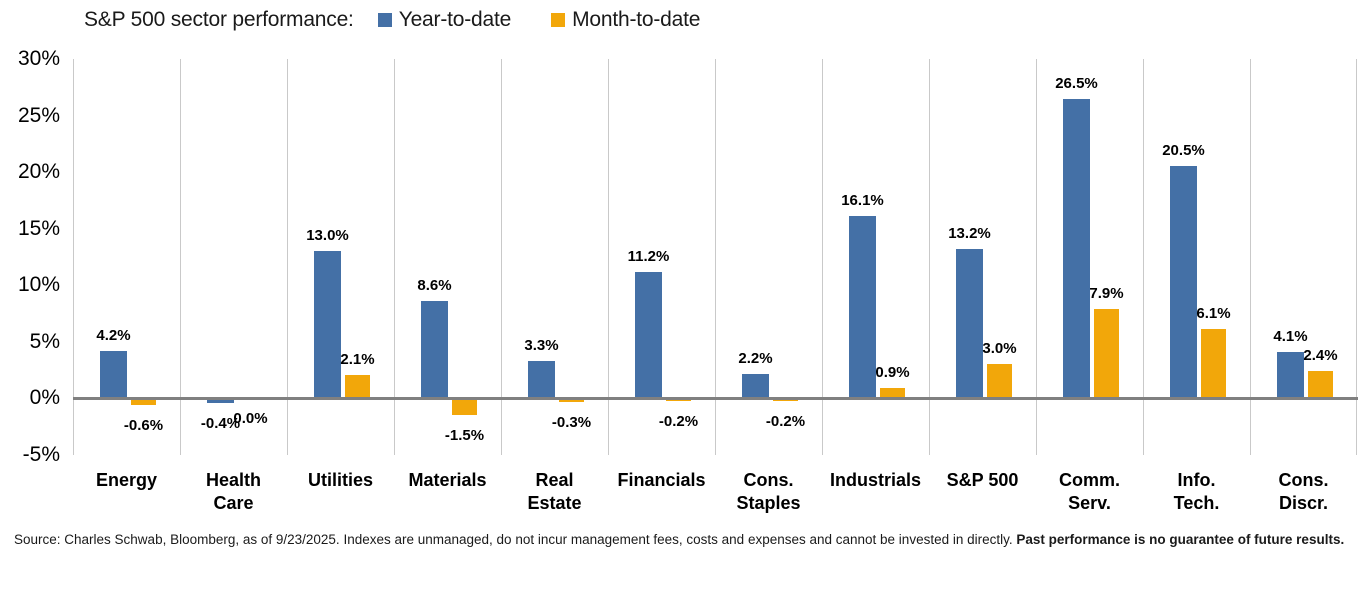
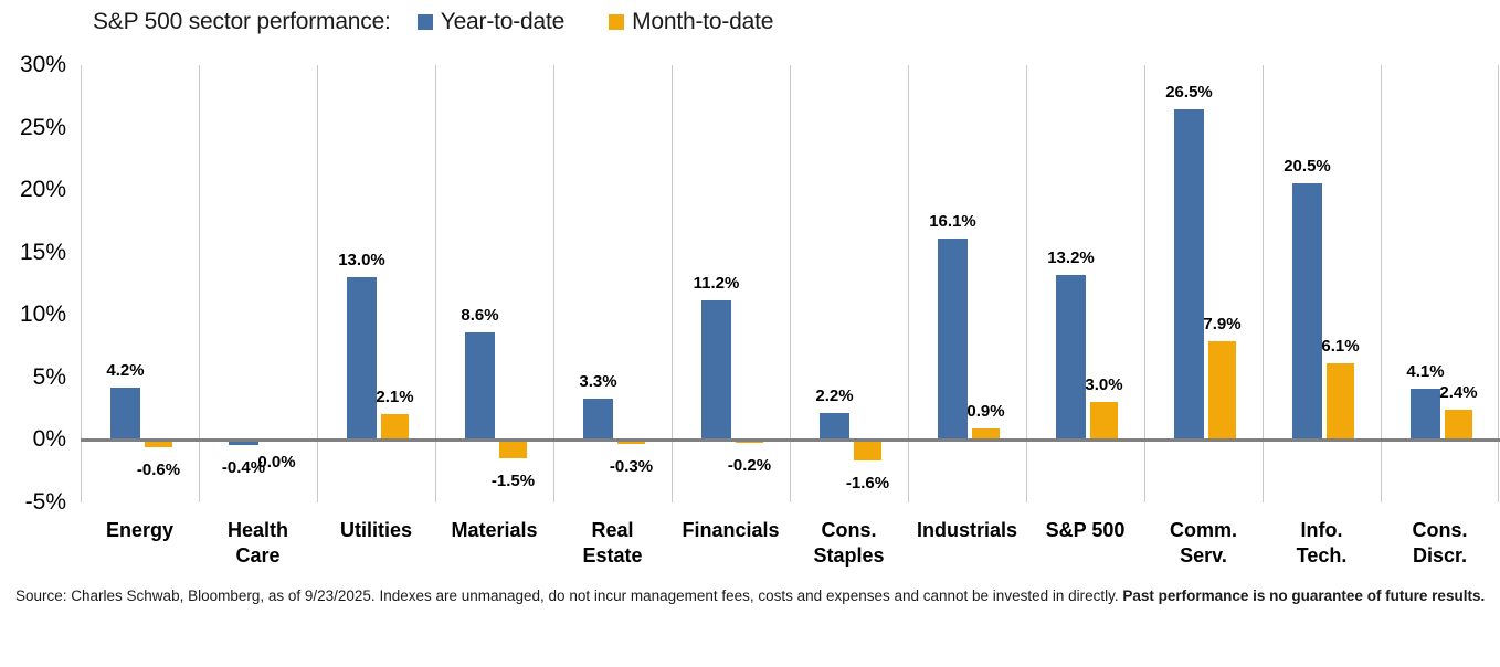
Month-to-date/Cons. Staples: -0.2% -> -1.6%
